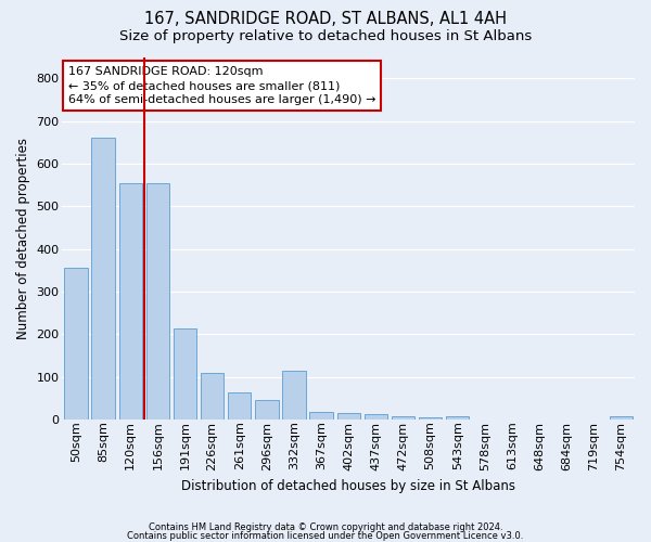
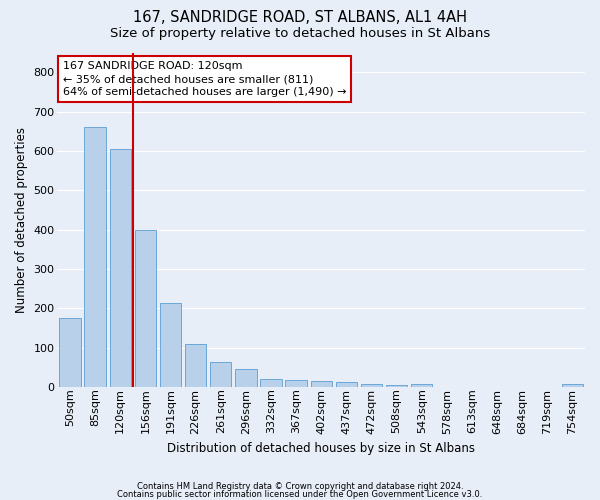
50sqm: 355 -> 175
120sqm: 555 -> 605
156sqm: 555 -> 400
332sqm: 115 -> 20
